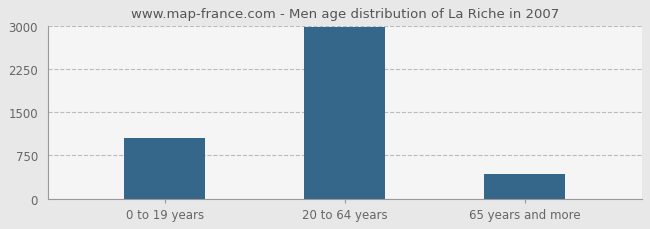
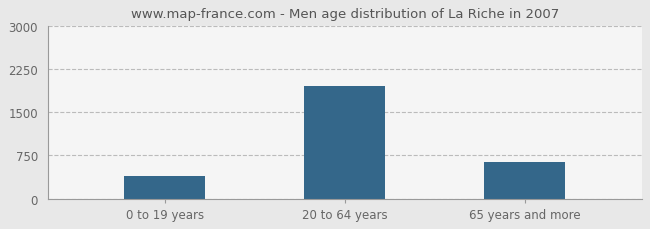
0 to 19 years: 1050 -> 400
20 to 64 years: 2980 -> 1960
65 years and more: 430 -> 640
